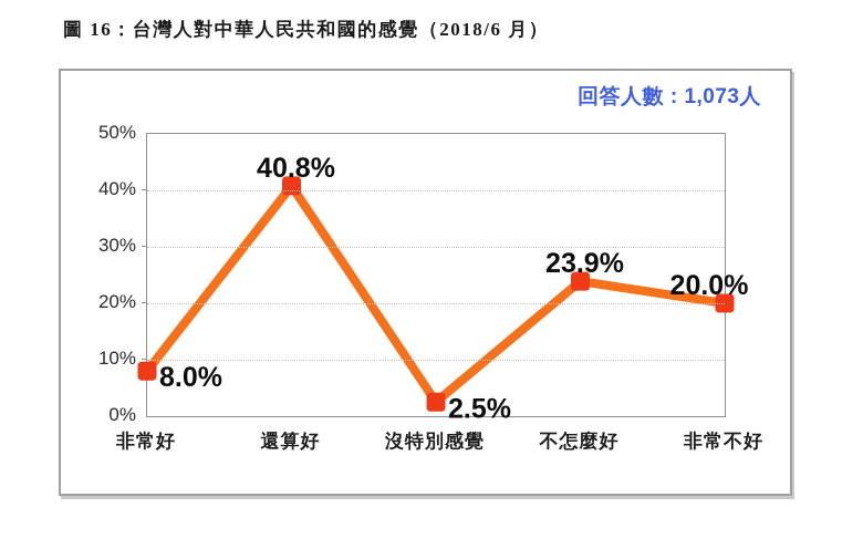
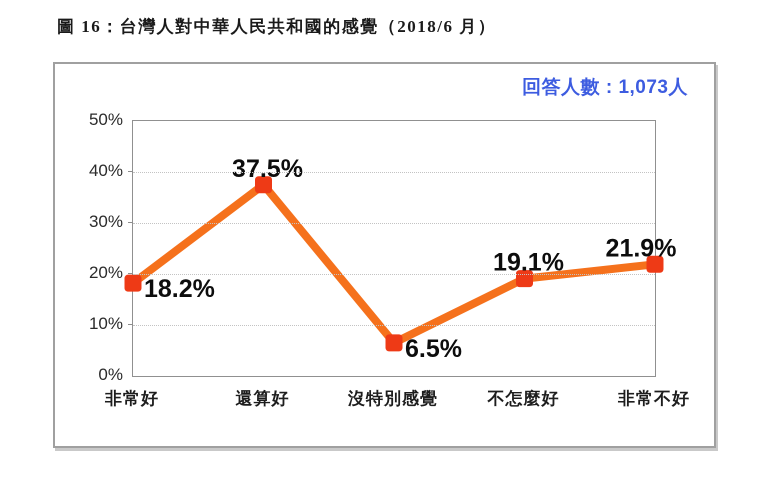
非常好: 8.0% -> 18.2%
還算好: 40.8% -> 37.5%
沒特別感覺: 2.5% -> 6.5%
不怎麼好: 23.9% -> 19.1%
非常不好: 20.0% -> 21.9%
